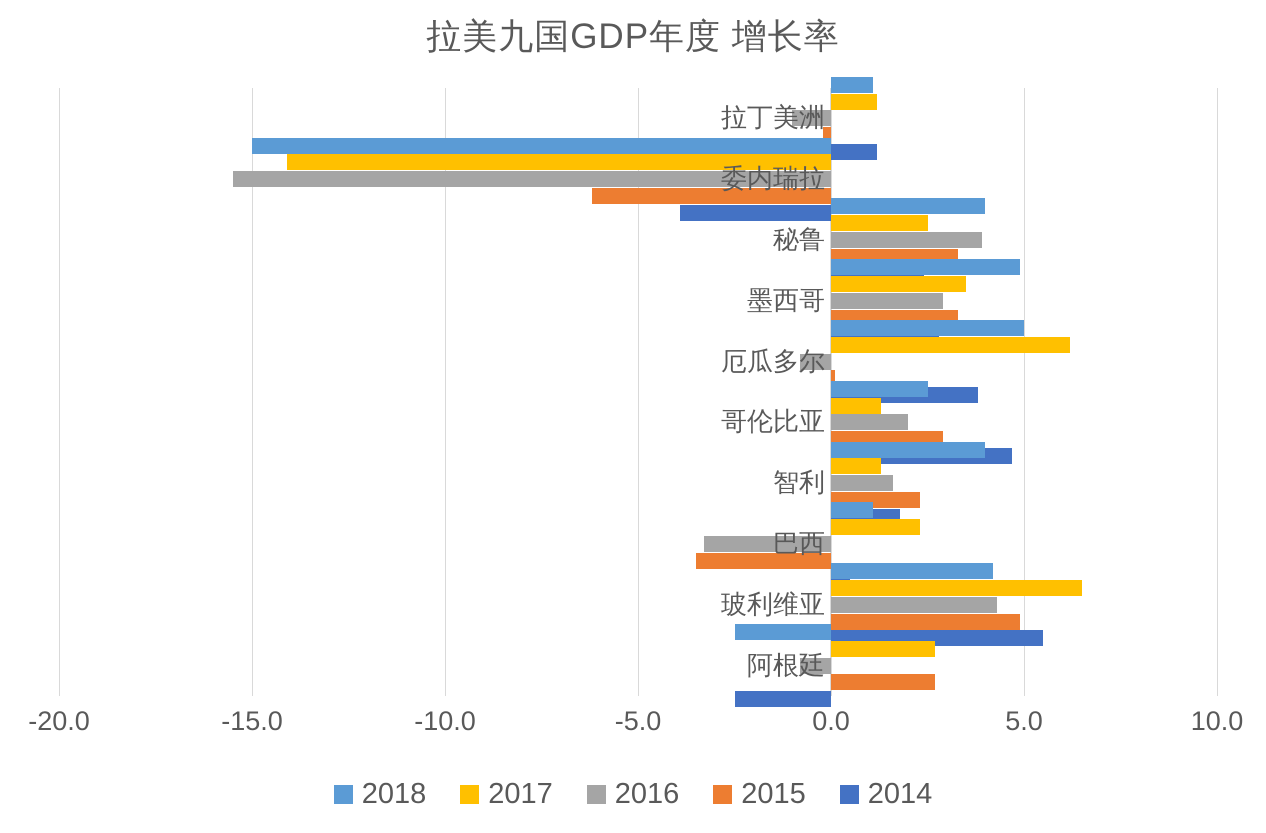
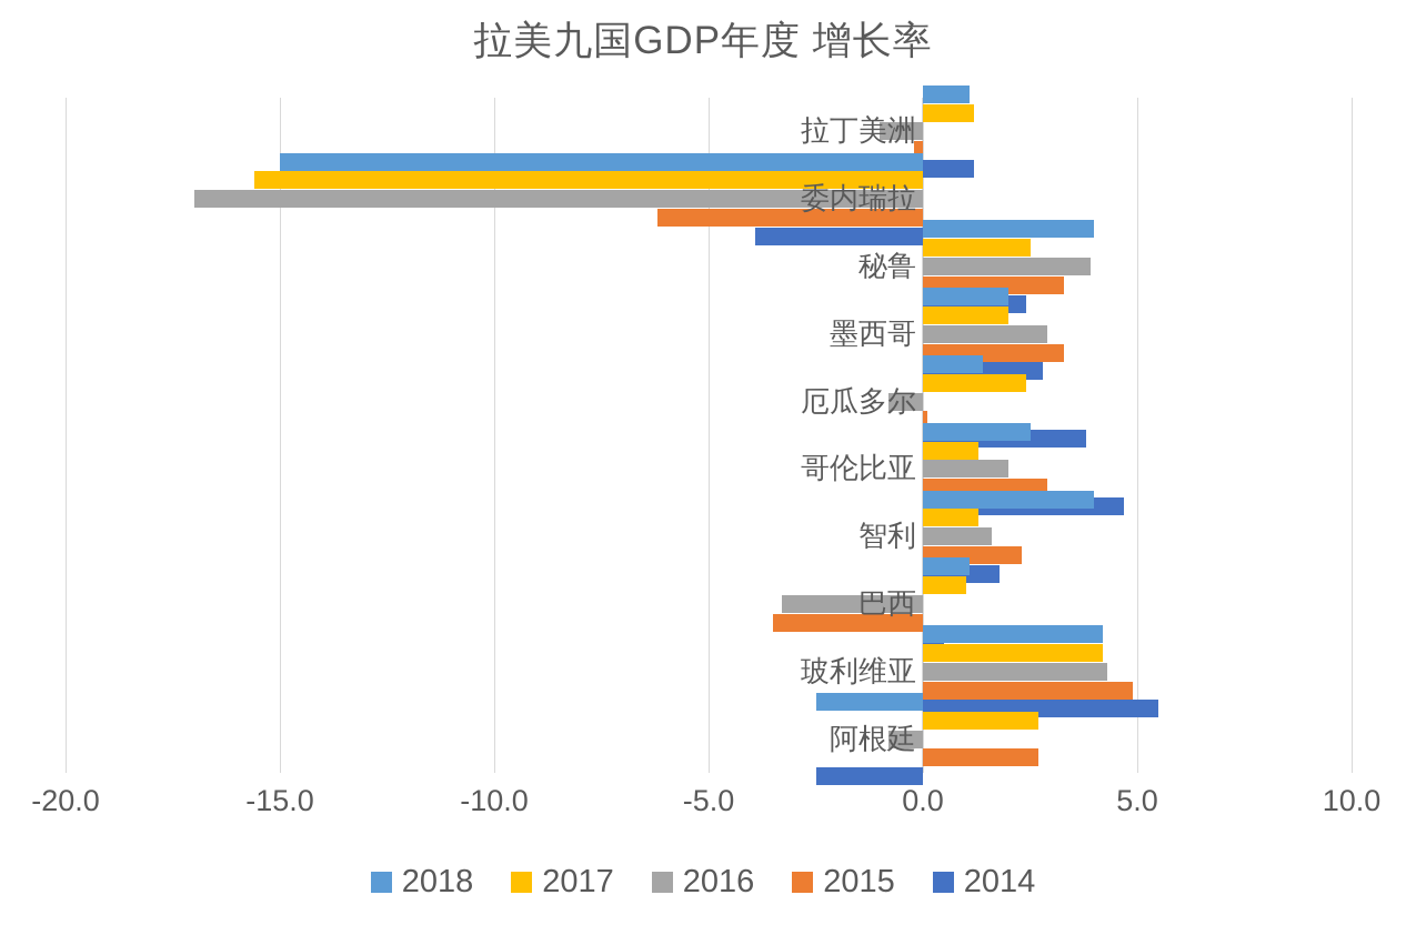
2017/委内瑞拉: -14.1 -> -15.6
2016/委内瑞拉: -15.5 -> -17.0
2018/墨西哥: 4.9 -> 2.0
2017/墨西哥: 3.5 -> 2.0
2018/厄瓜多尔: 5.0 -> 1.4
2017/厄瓜多尔: 6.2 -> 2.4
2017/巴西: 2.3 -> 1.0
2017/玻利维亚: 6.5 -> 4.2
